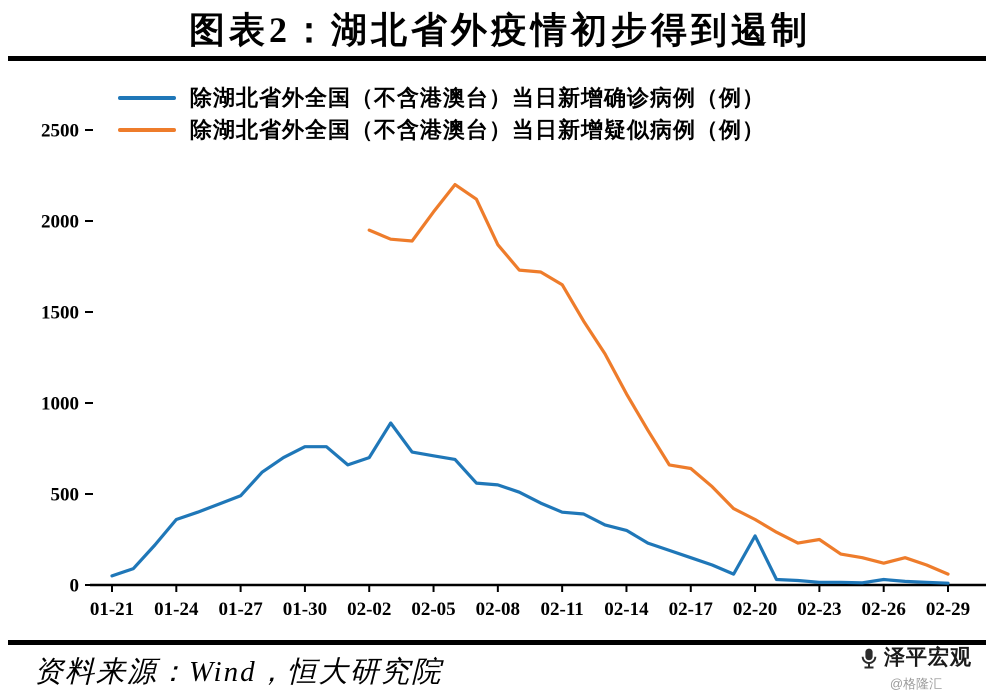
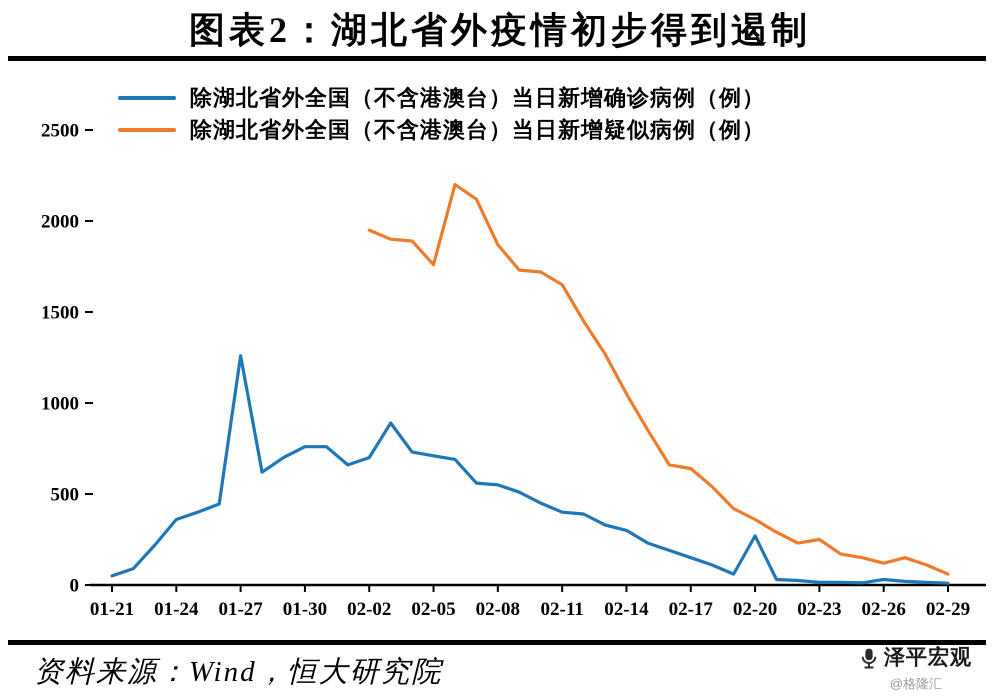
除湖北省外全国（不含港澳台）当日新增确诊病例（例）/01-27: 490 -> 1260
除湖北省外全国（不含港澳台）当日新增疑似病例（例）/02-05: 2050 -> 1760
